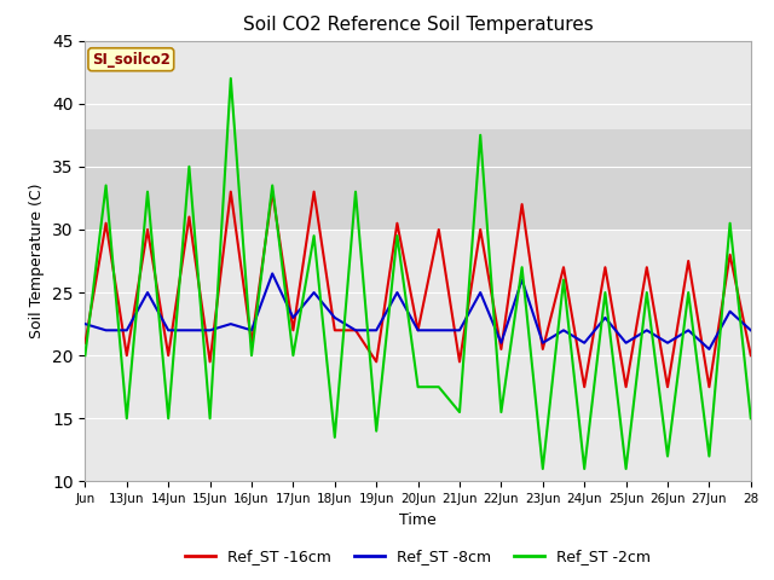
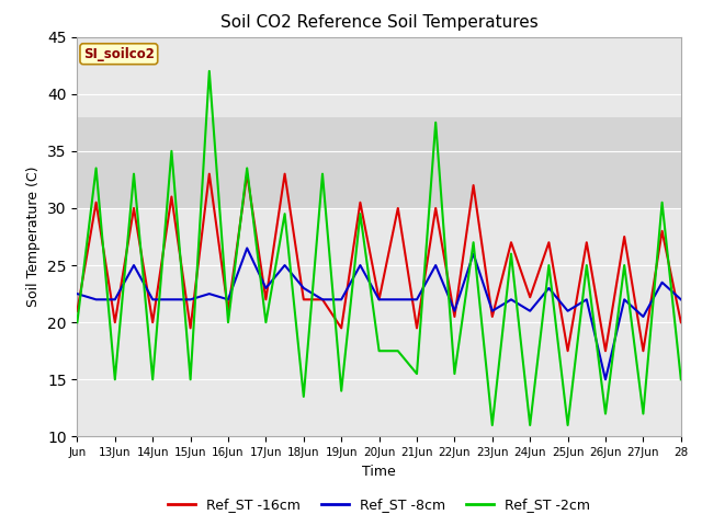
Ref_ST -16cm/24Jun: 17.5 -> 22.2
Ref_ST -8cm/26Jun: 21.0 -> 15.0
